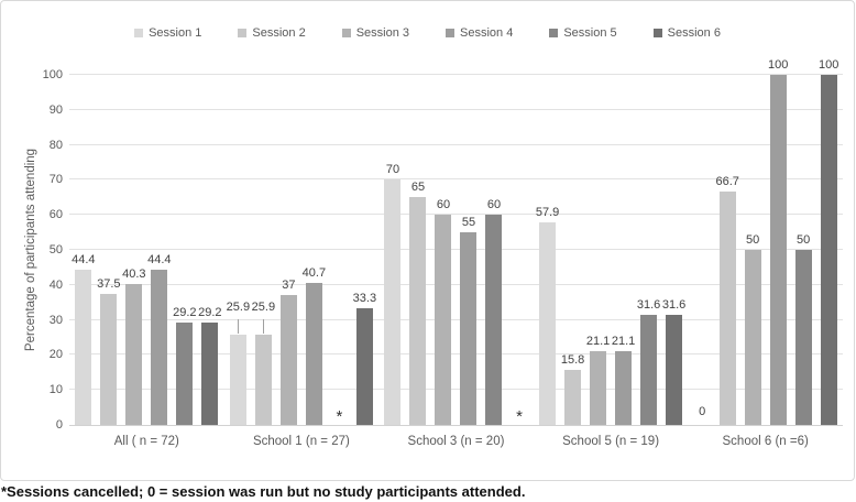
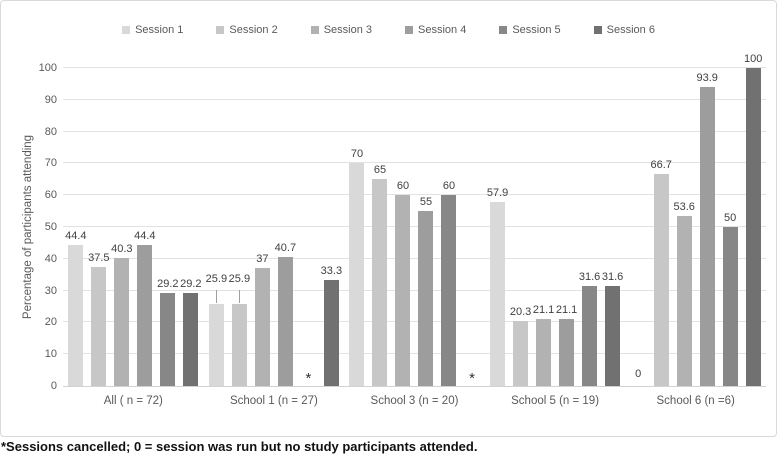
Session 2/School 5 (n = 19): 15.8 -> 20.3
Session 3/School 6 (n =6): 50 -> 53.6
Session 4/School 6 (n =6): 100 -> 93.9
